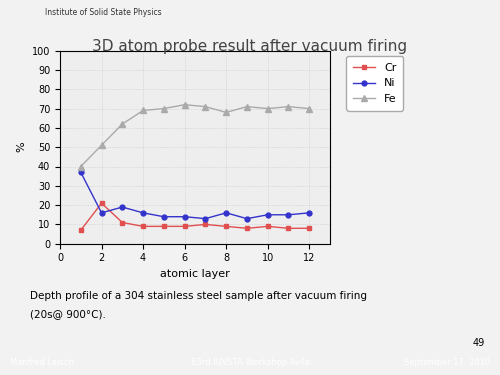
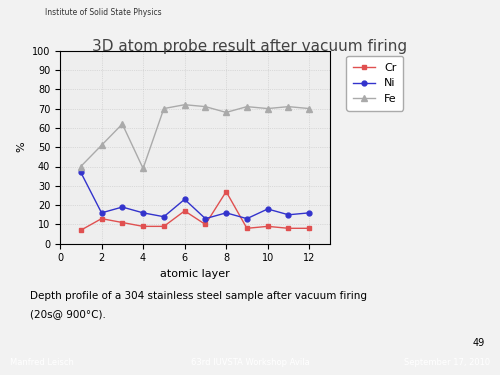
Cr/2: 21 -> 13
Fe/4: 69 -> 39
Cr/6: 9 -> 17
Ni/6: 14 -> 23
Cr/8: 9 -> 27
Ni/10: 15 -> 18
